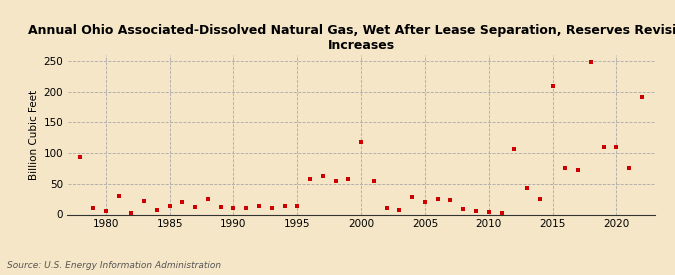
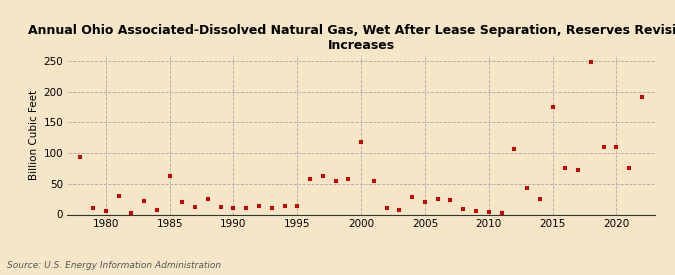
1985: 14 -> 62
2015: 210 -> 176
